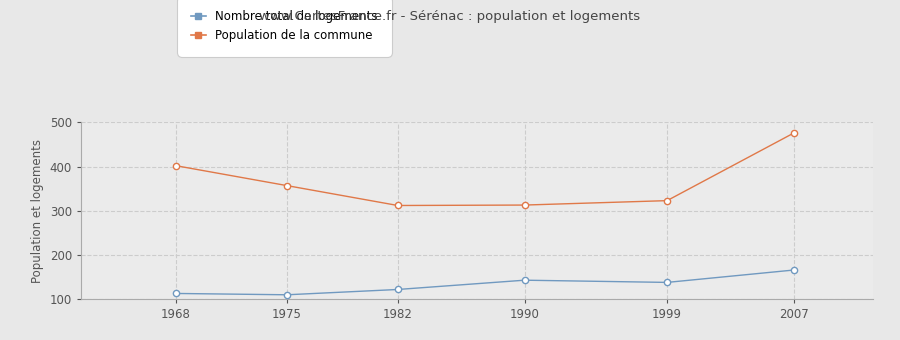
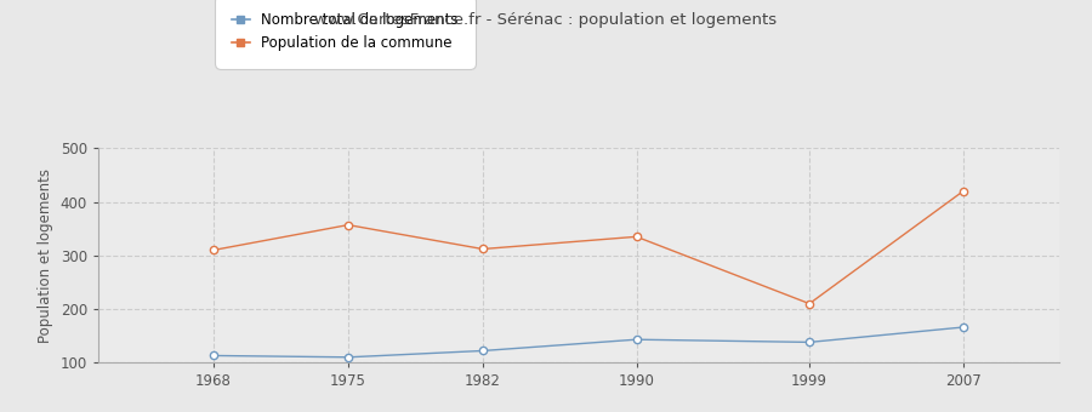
Population de la commune/1968: 402 -> 310
Population de la commune/1990: 313 -> 335
Population de la commune/1999: 323 -> 210
Population de la commune/2007: 476 -> 420
